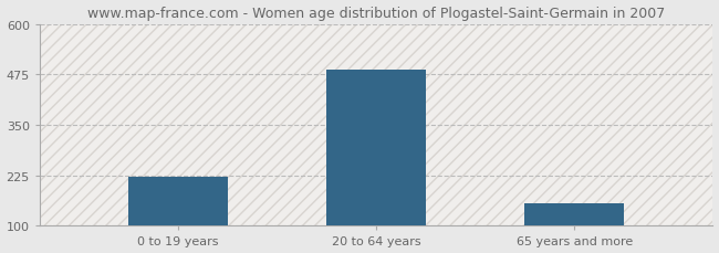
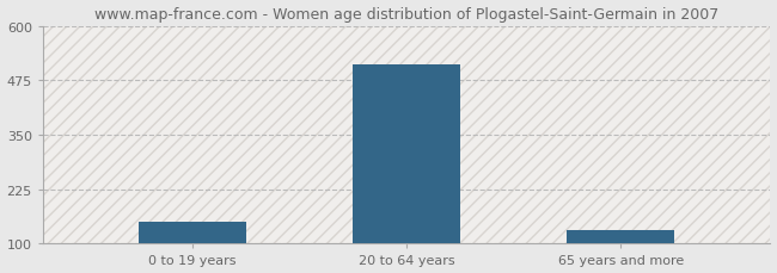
0 to 19 years: 222 -> 150
20 to 64 years: 487 -> 510
65 years and more: 155 -> 130
